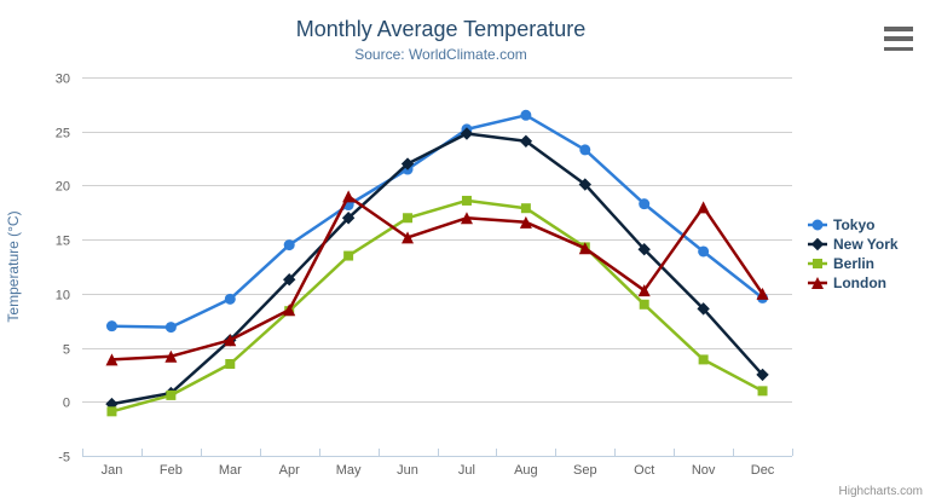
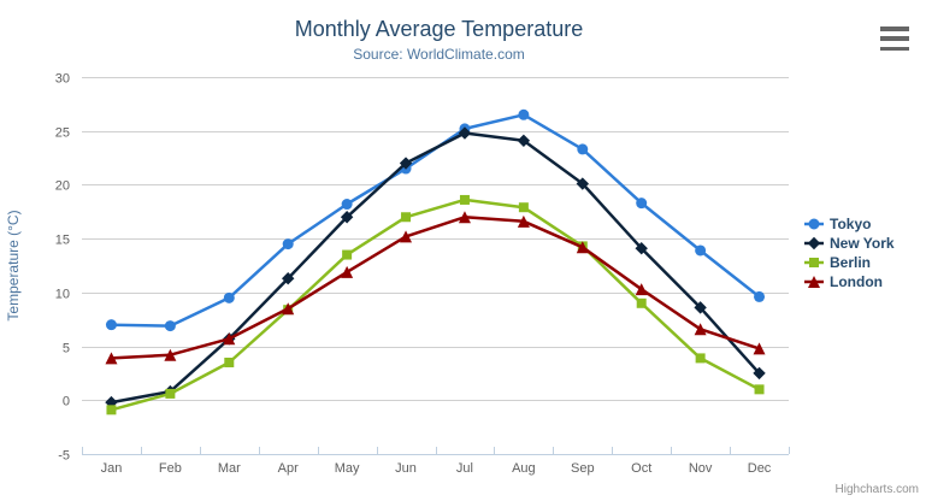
London/May: 19 -> 12
London/Nov: 18 -> 7
London/Dec: 10 -> 5
